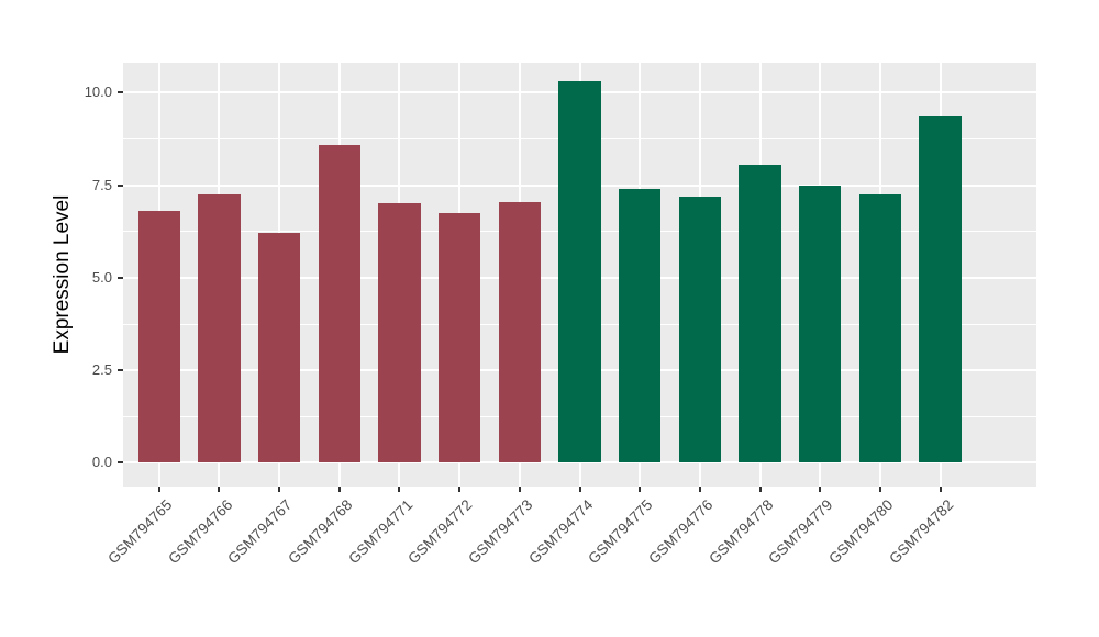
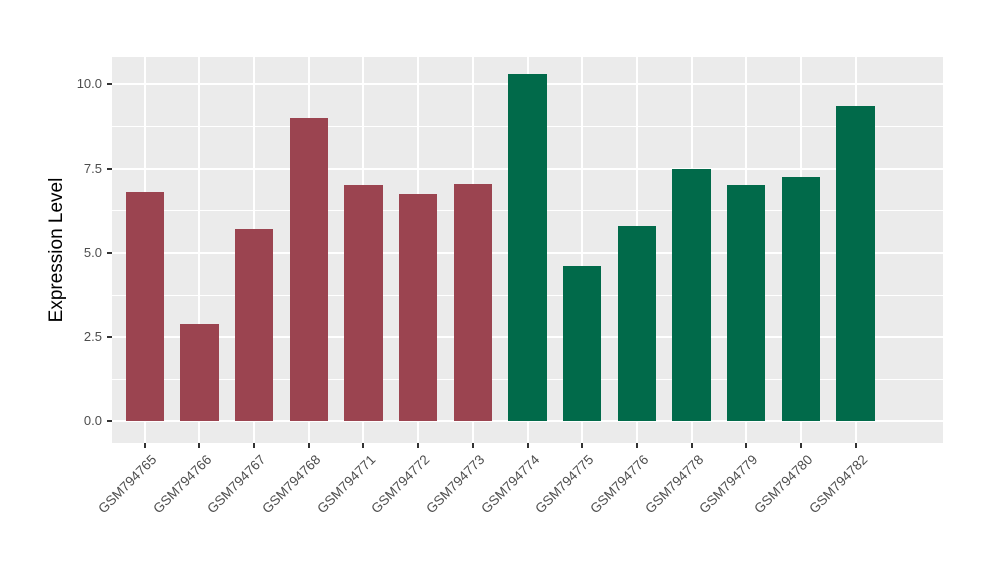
GSM794766: 7.2 -> 2.9
GSM794767: 6.2 -> 5.7
GSM794768: 8.6 -> 9.0
GSM794775: 7.4 -> 4.6
GSM794776: 7.2 -> 5.8
GSM794778: 8.1 -> 7.5
GSM794779: 7.5 -> 7.0
